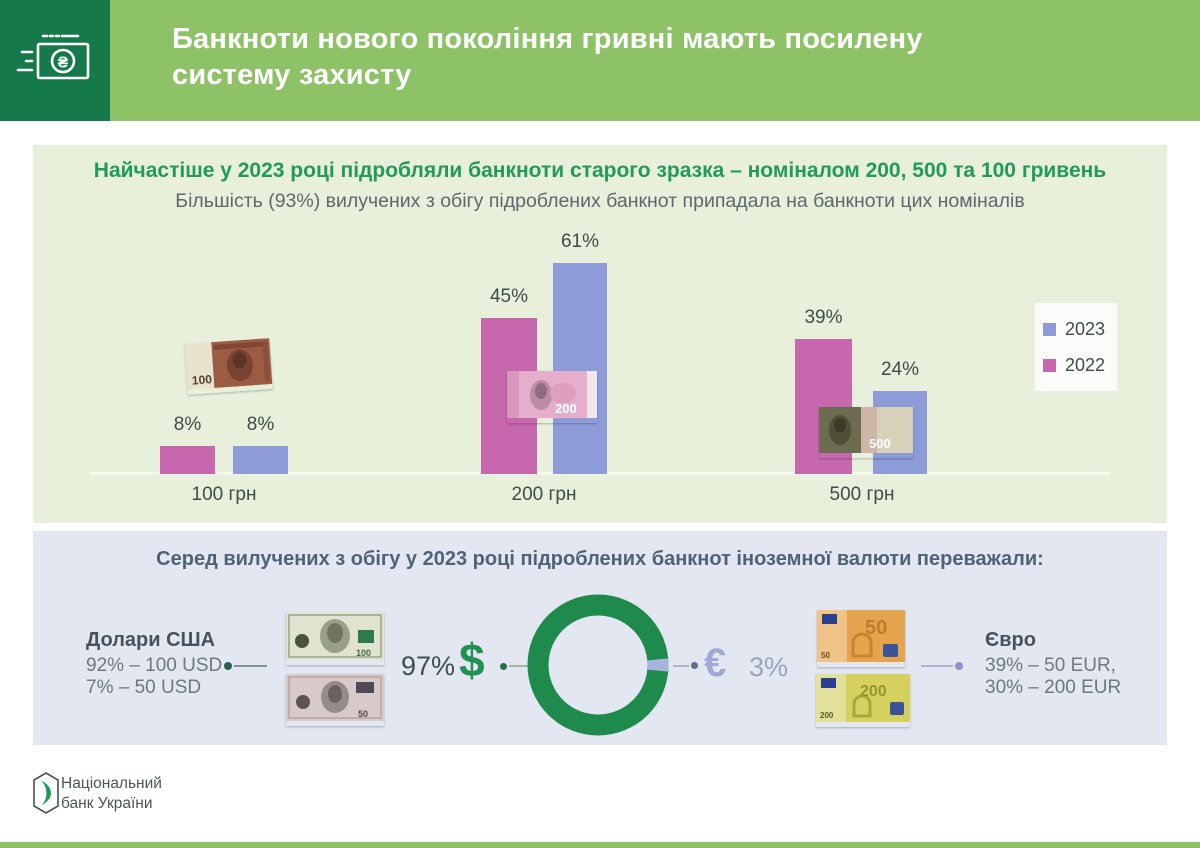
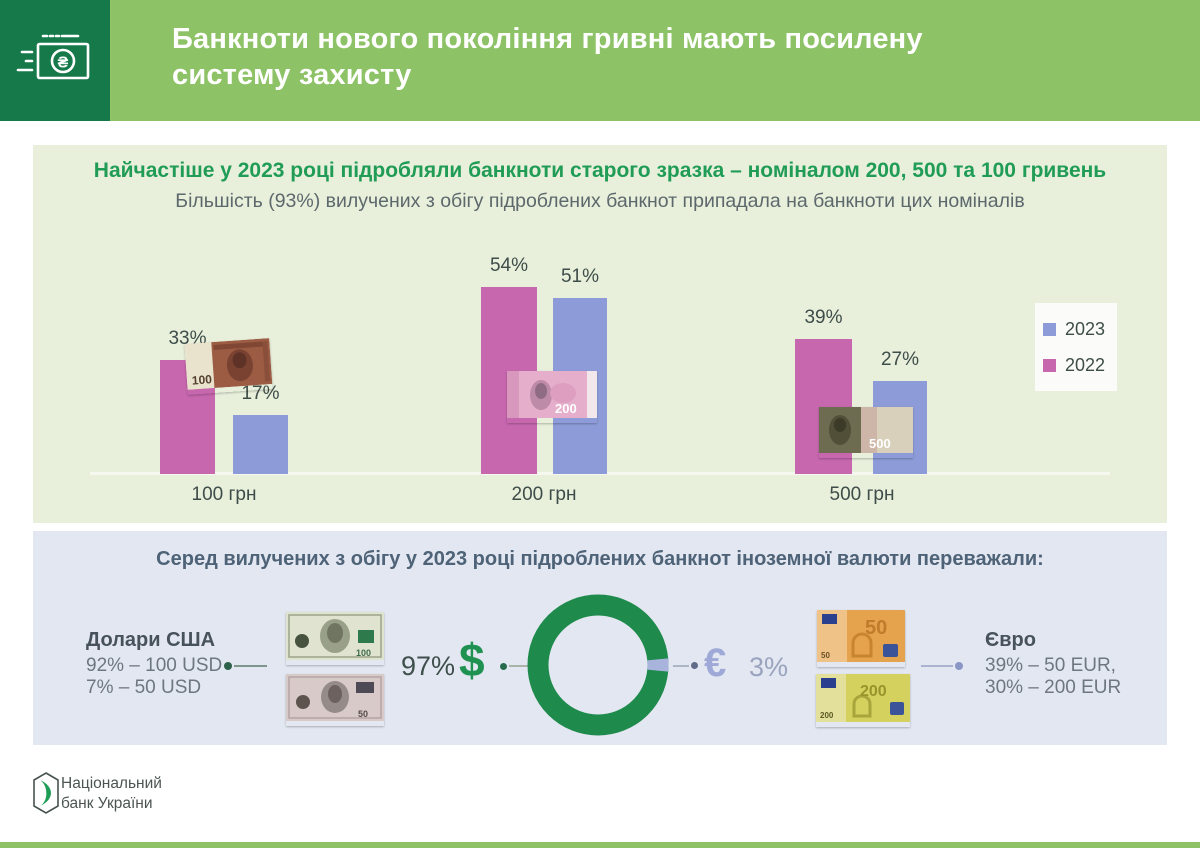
2022/100 грн: 8% -> 33%
2023/100 грн: 8% -> 17%
2022/200 грн: 45% -> 54%
2023/200 грн: 61% -> 51%
2023/500 грн: 24% -> 27%
